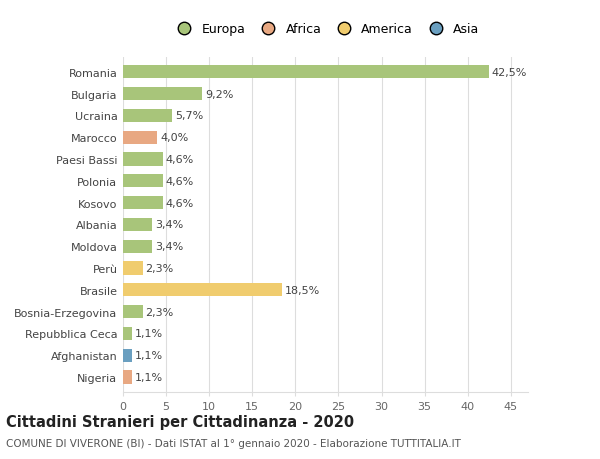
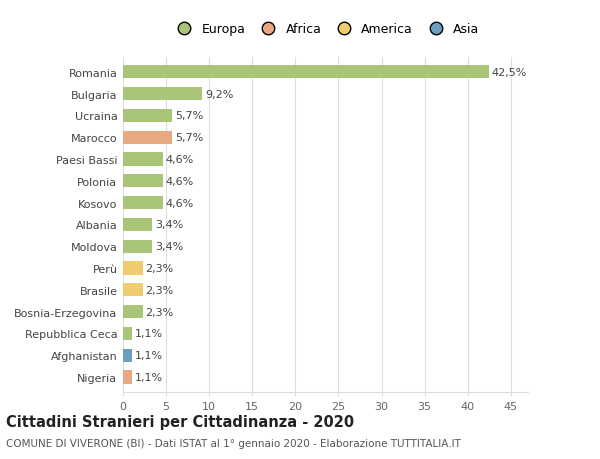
Marocco: 4,0% -> 5,7%
Brasile: 18,5% -> 2,3%
